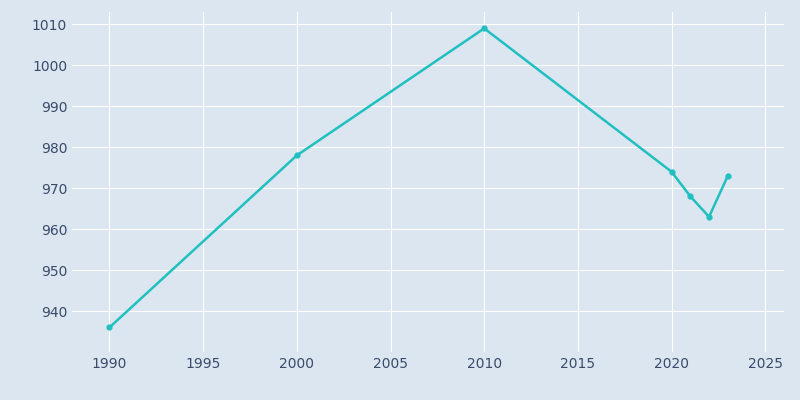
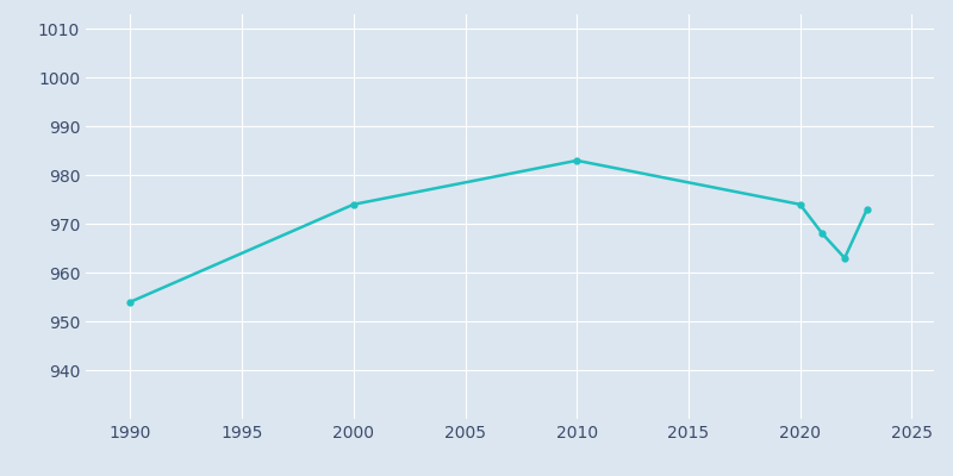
1990: 936 -> 954
2000: 978 -> 974
2010: 1009 -> 983
